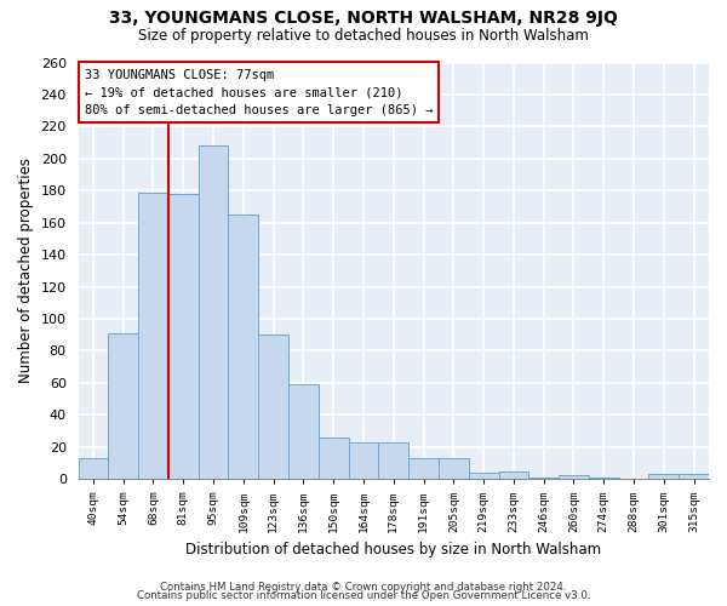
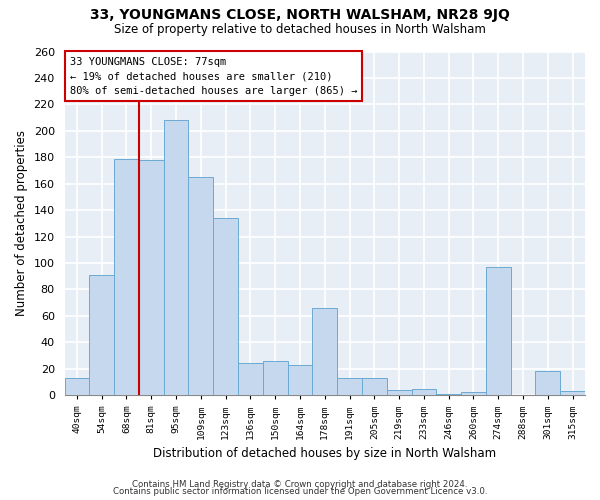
123sqm: 90 -> 134
136sqm: 59 -> 24
178sqm: 23 -> 66
274sqm: 1 -> 97
301sqm: 3 -> 18
